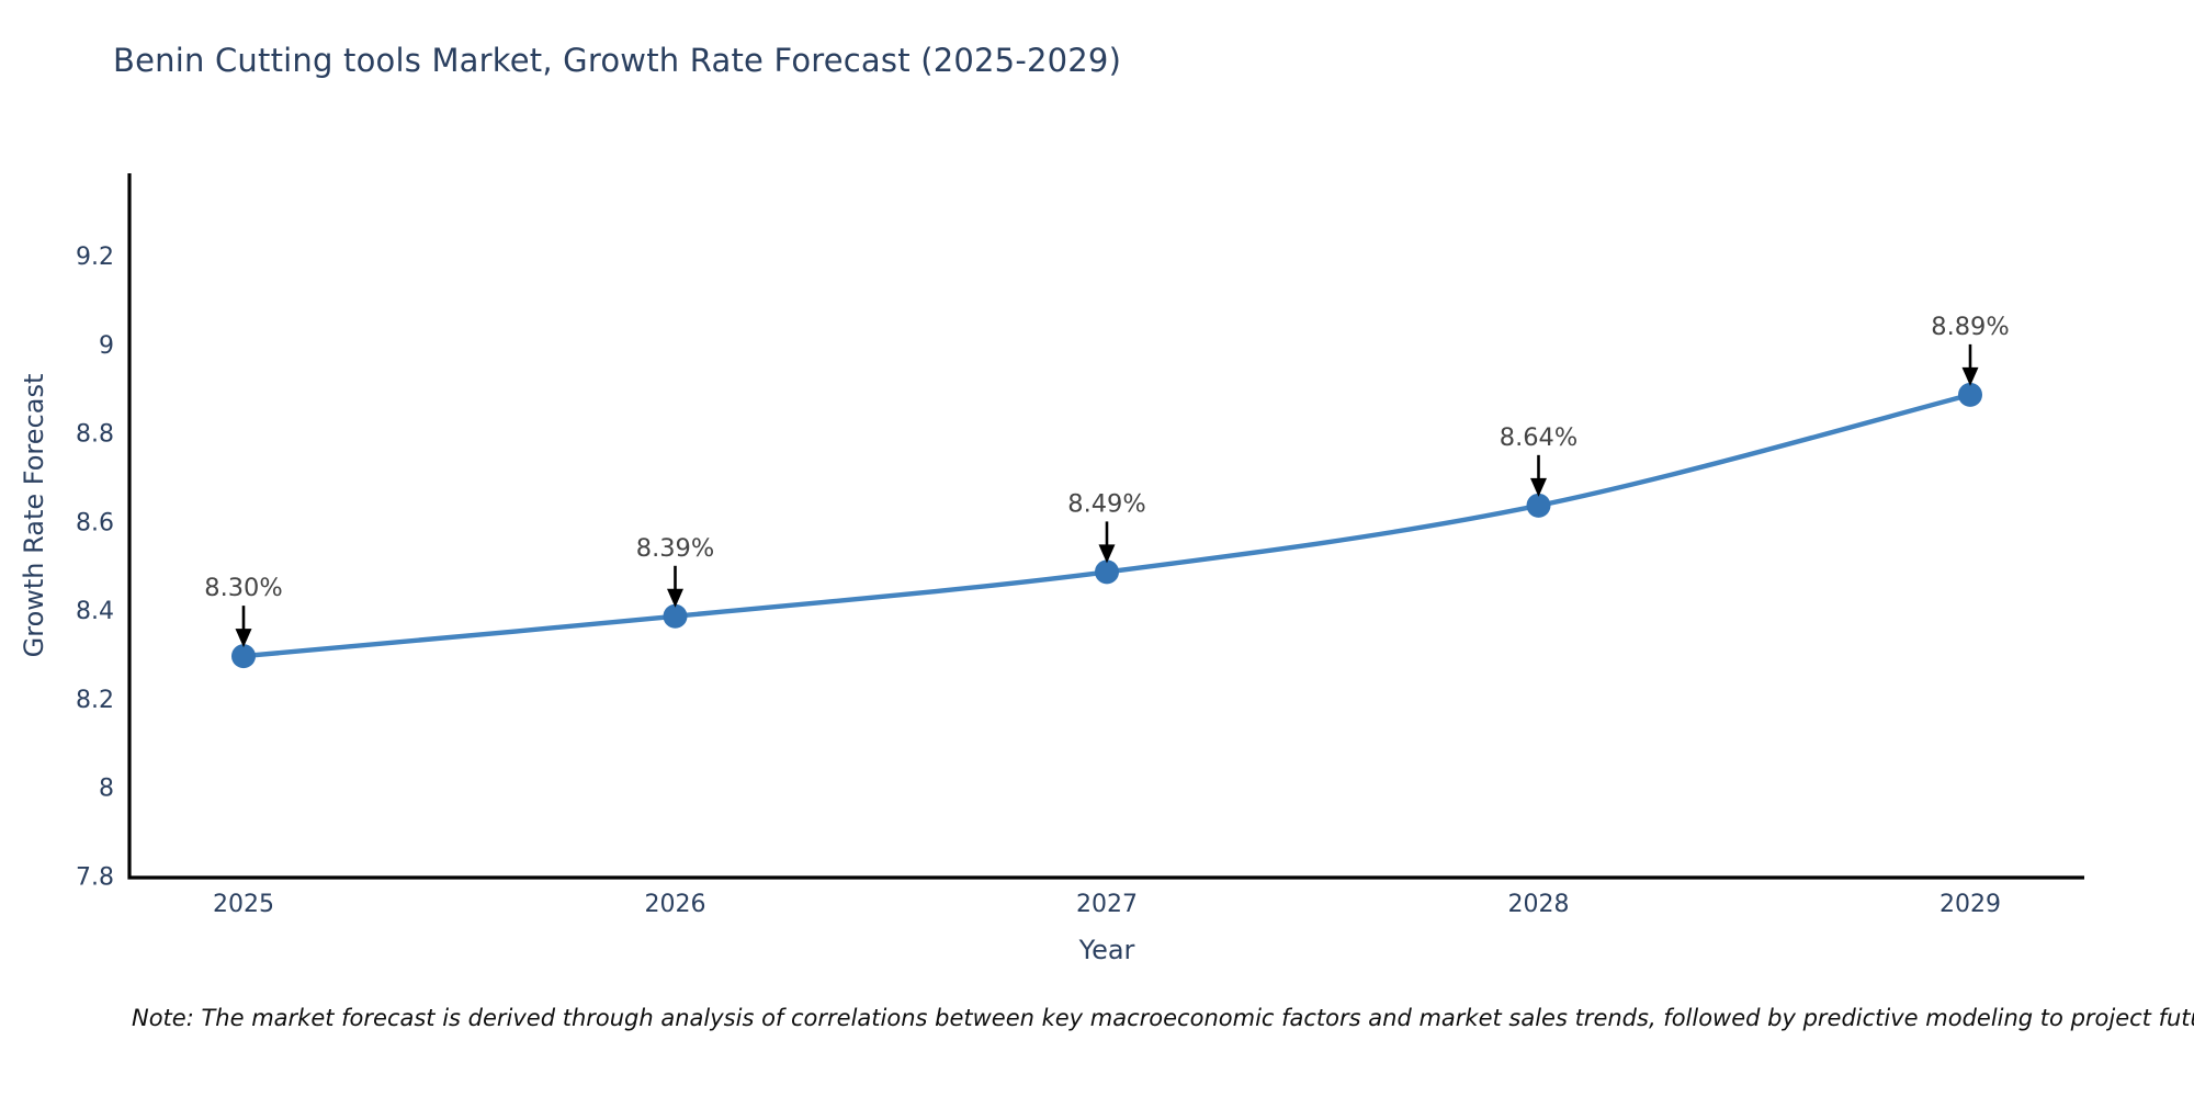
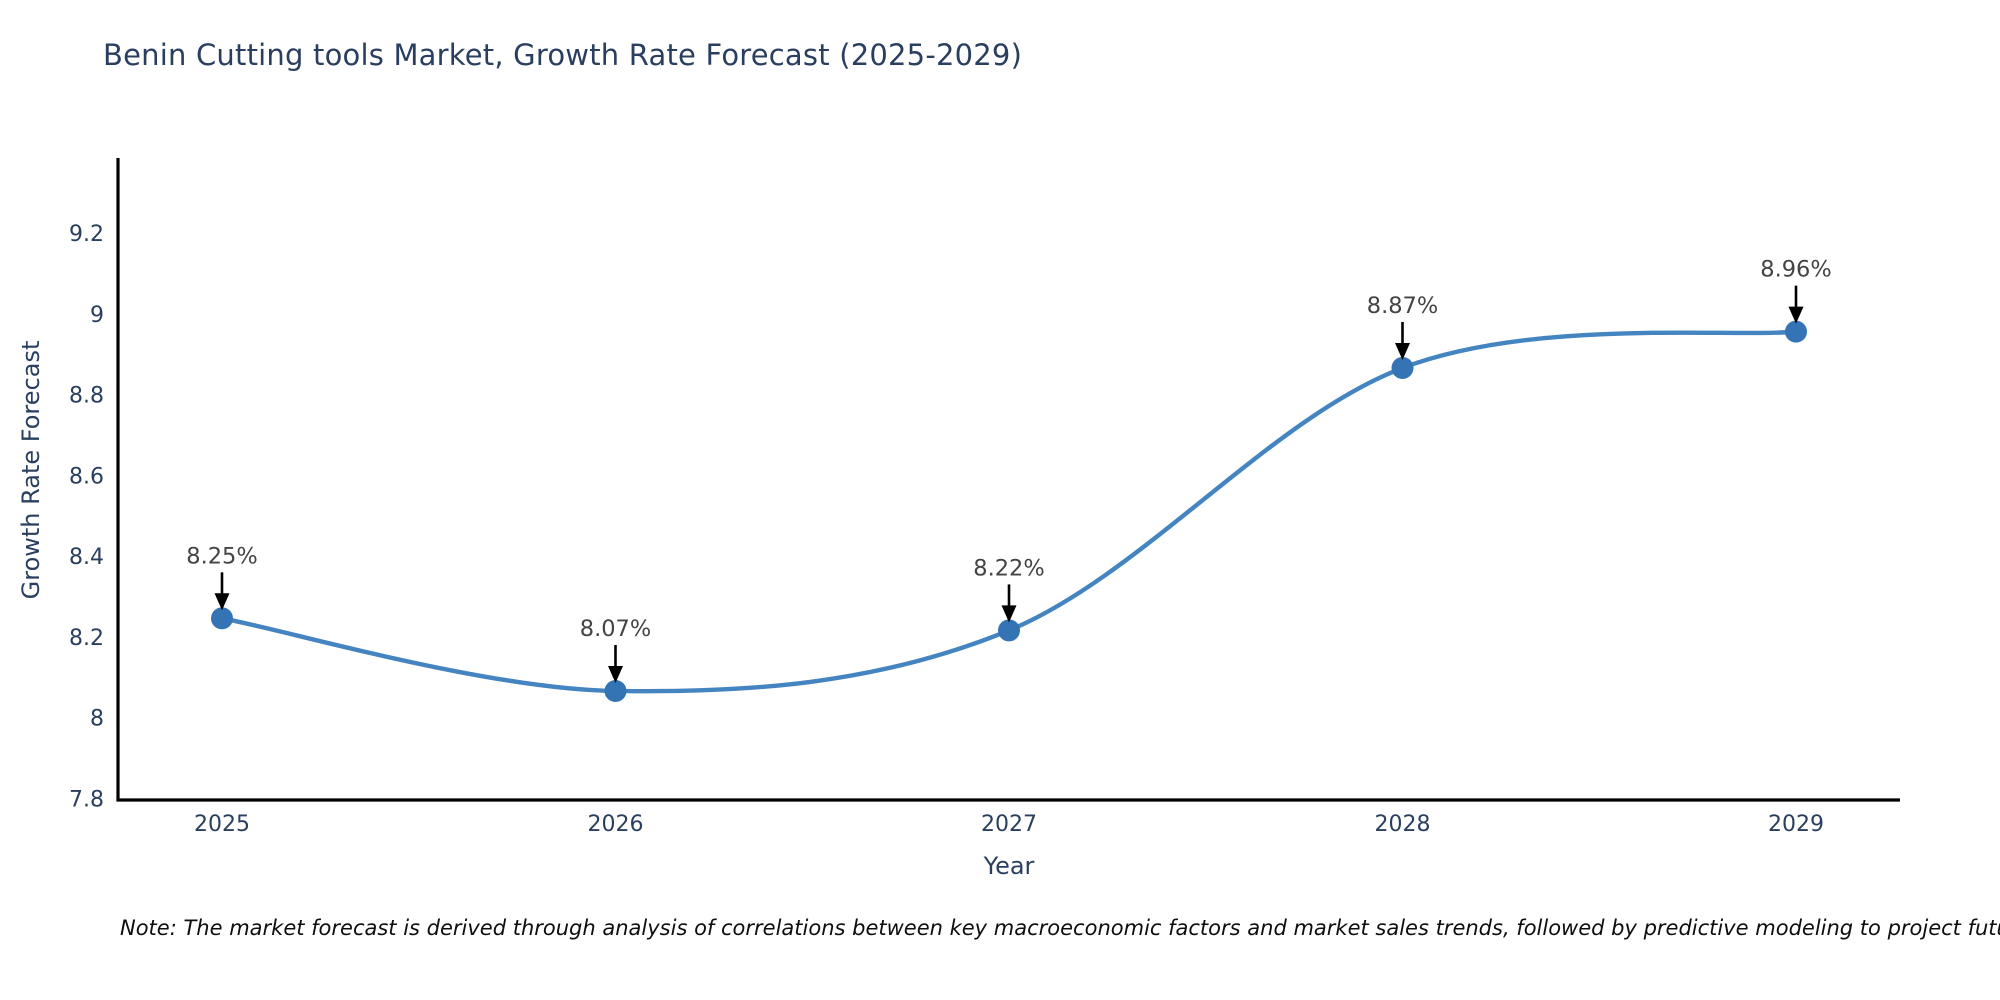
2025: 8.30% -> 8.25%
2026: 8.39% -> 8.07%
2027: 8.49% -> 8.22%
2028: 8.64% -> 8.87%
2029: 8.89% -> 8.96%
